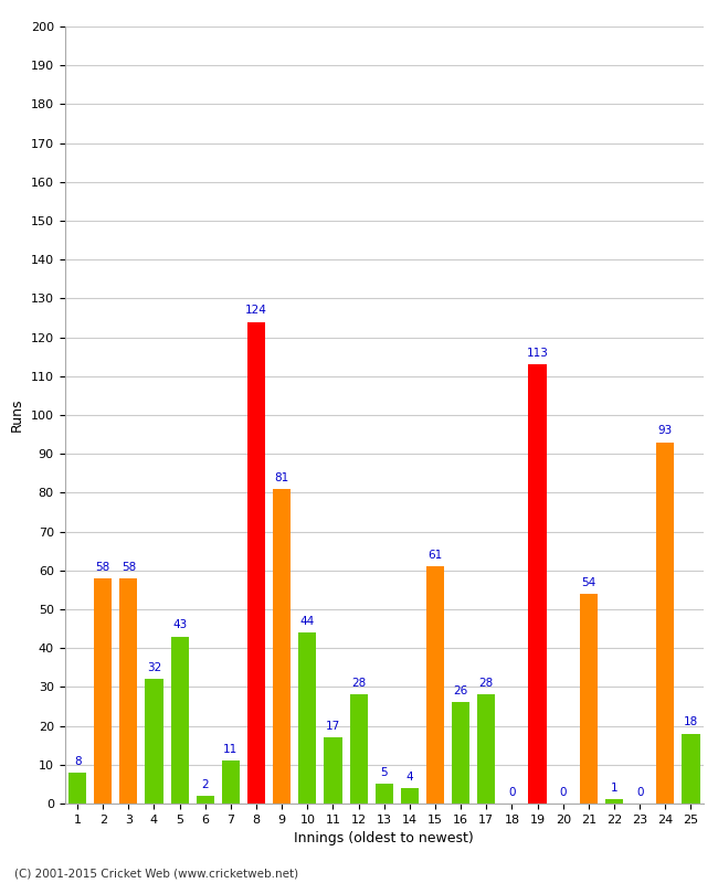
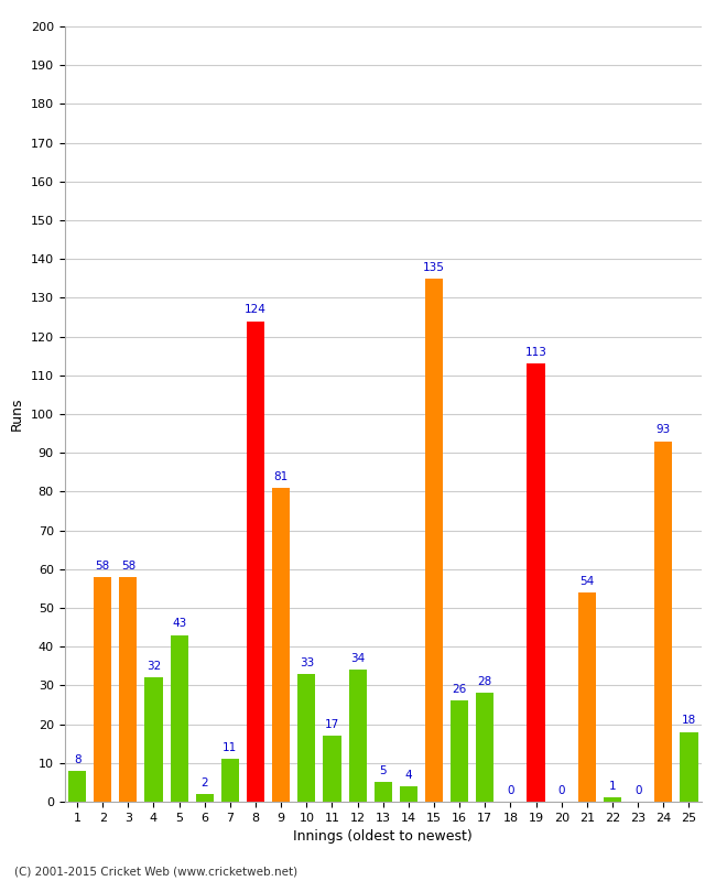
10: 44 -> 33
12: 28 -> 34
15: 61 -> 135
